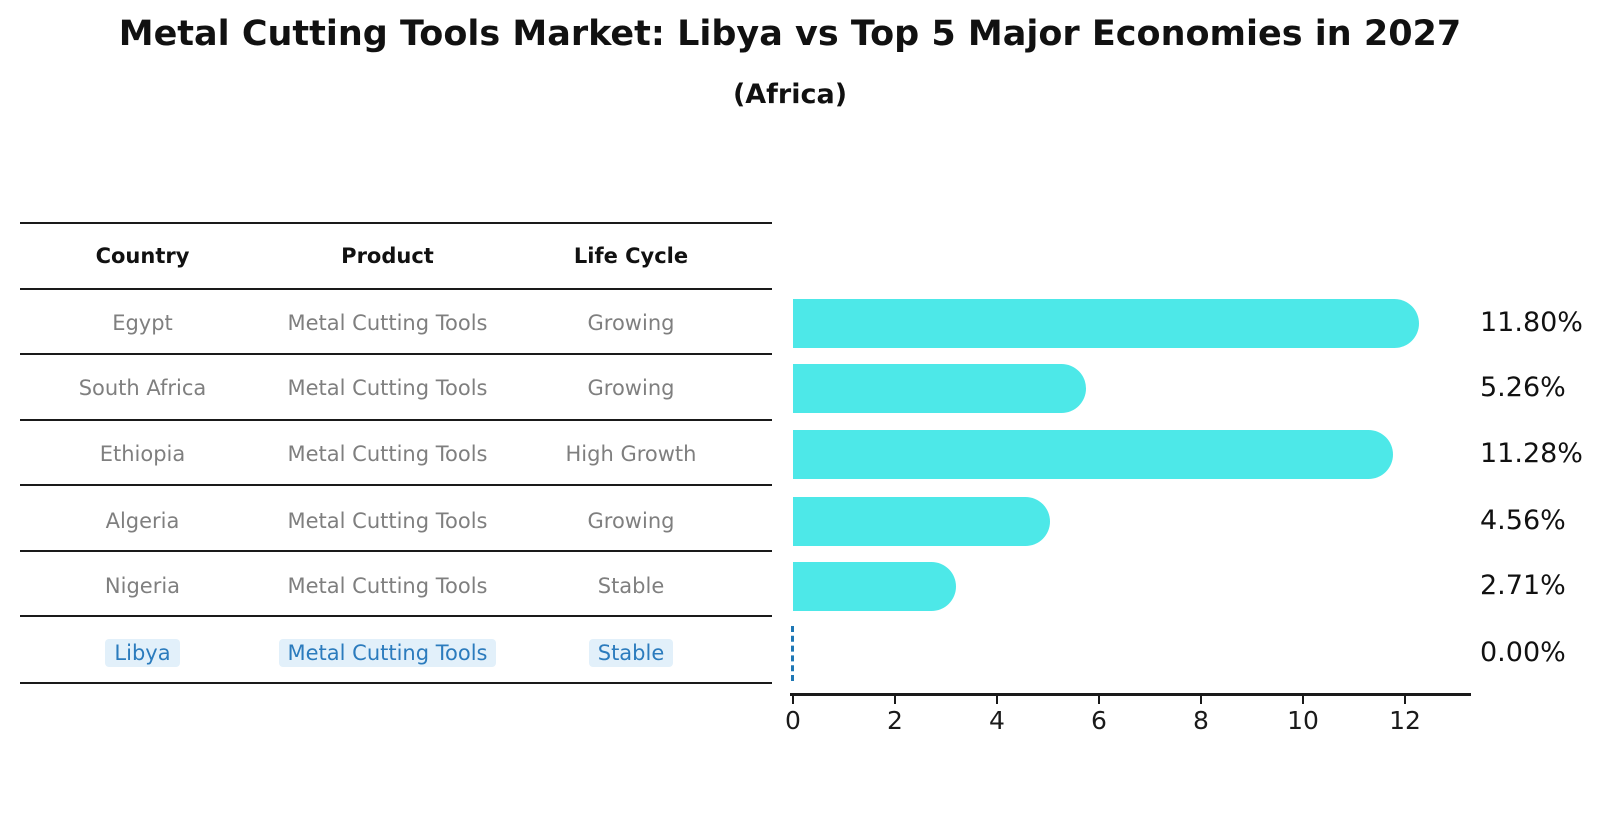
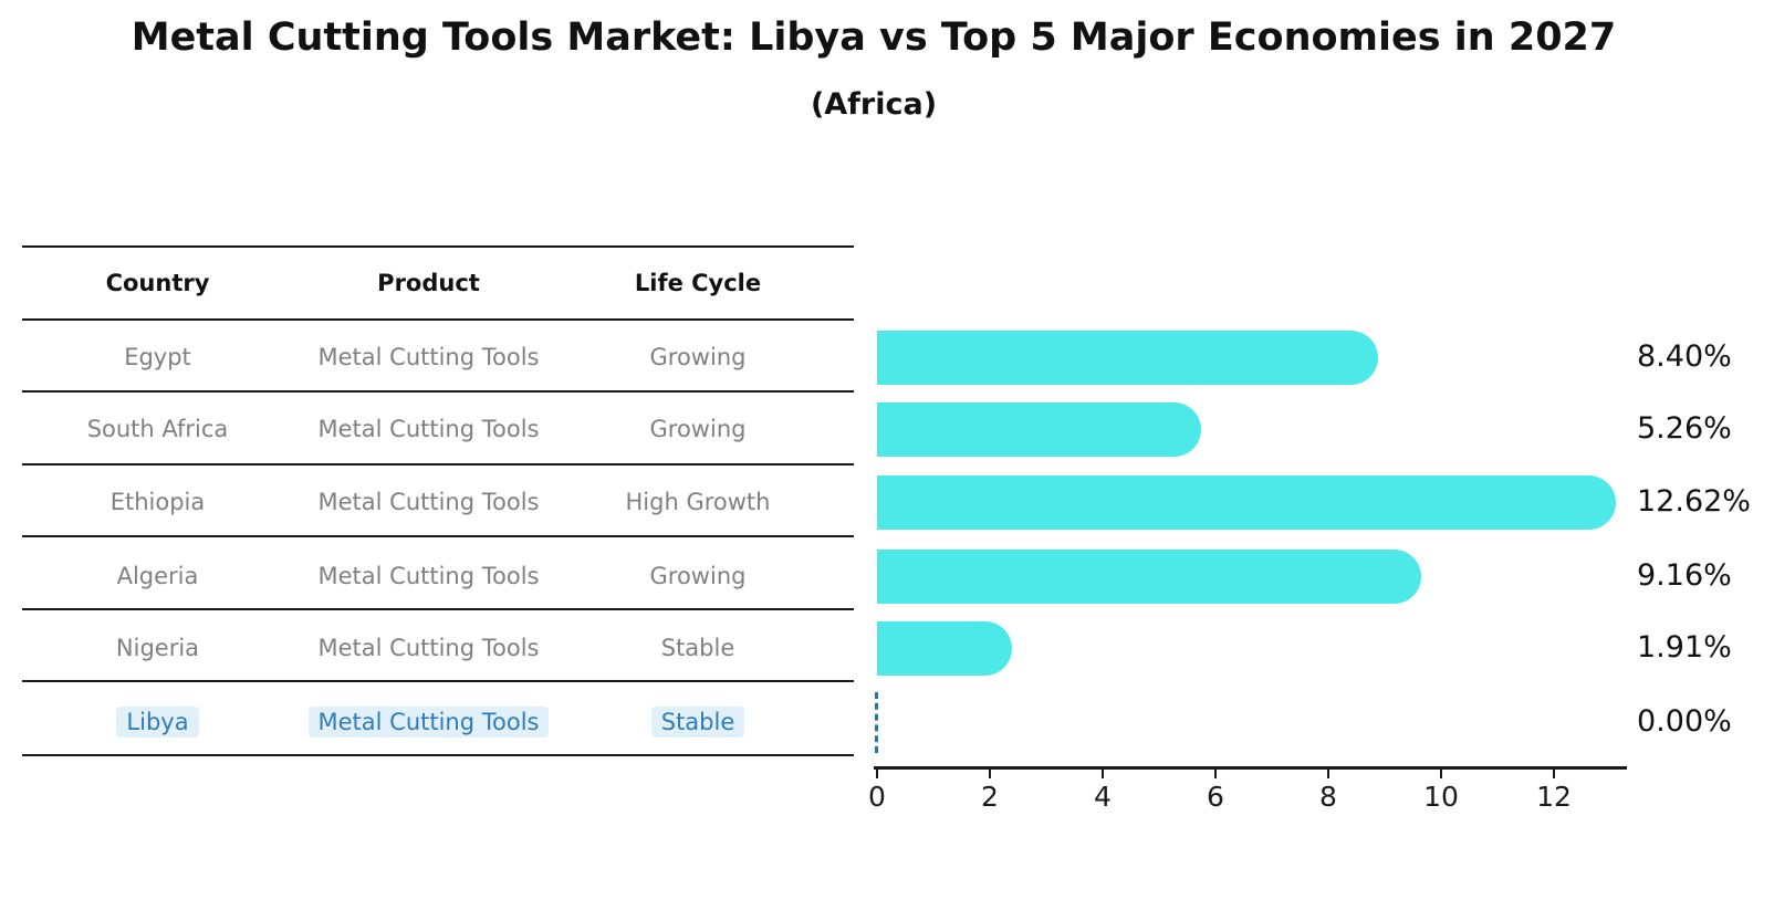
Egypt: 11.80% -> 8.40%
Ethiopia: 11.28% -> 12.62%
Algeria: 4.56% -> 9.16%
Nigeria: 2.71% -> 1.91%
